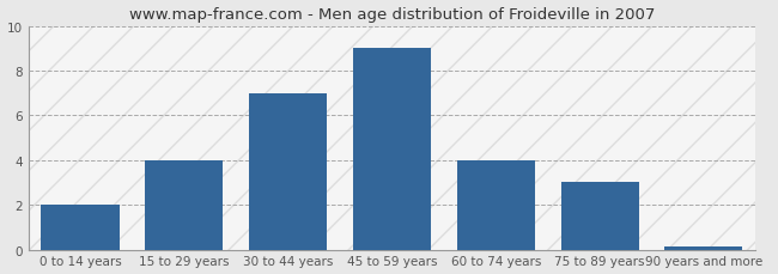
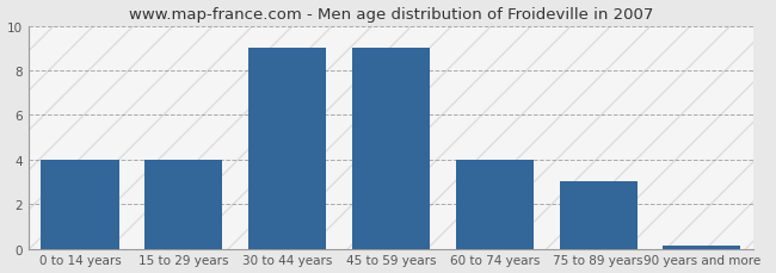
0 to 14 years: 2.0 -> 4.0
30 to 44 years: 7.0 -> 9.0
